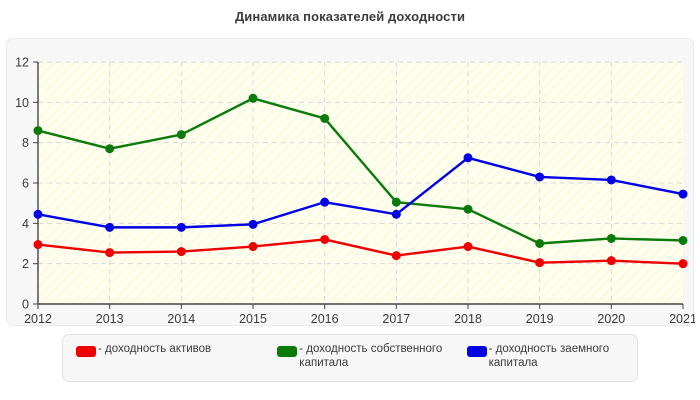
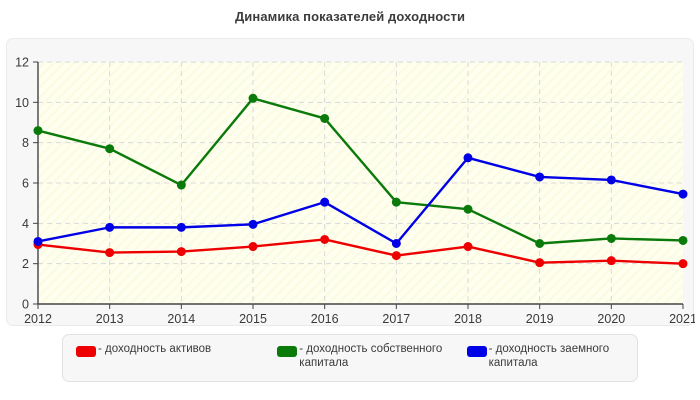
- доходность заемного капитала/2012: 4.5 -> 3.1
- доходность собственного капитала/2014: 8.4 -> 5.9
- доходность заемного капитала/2017: 4.5 -> 3.0
